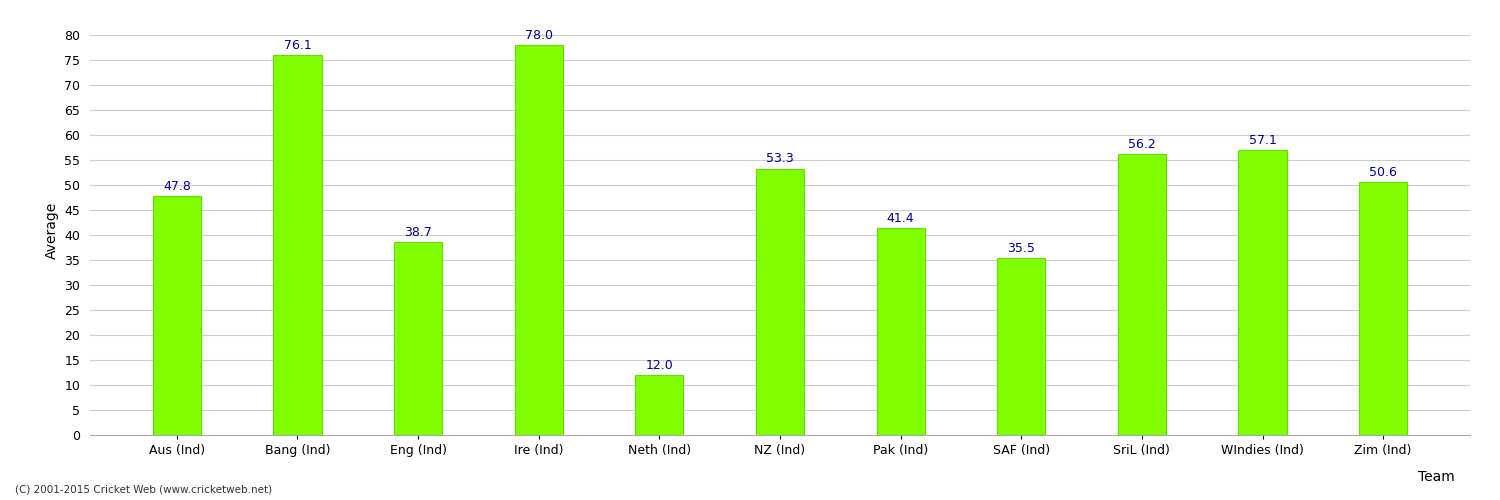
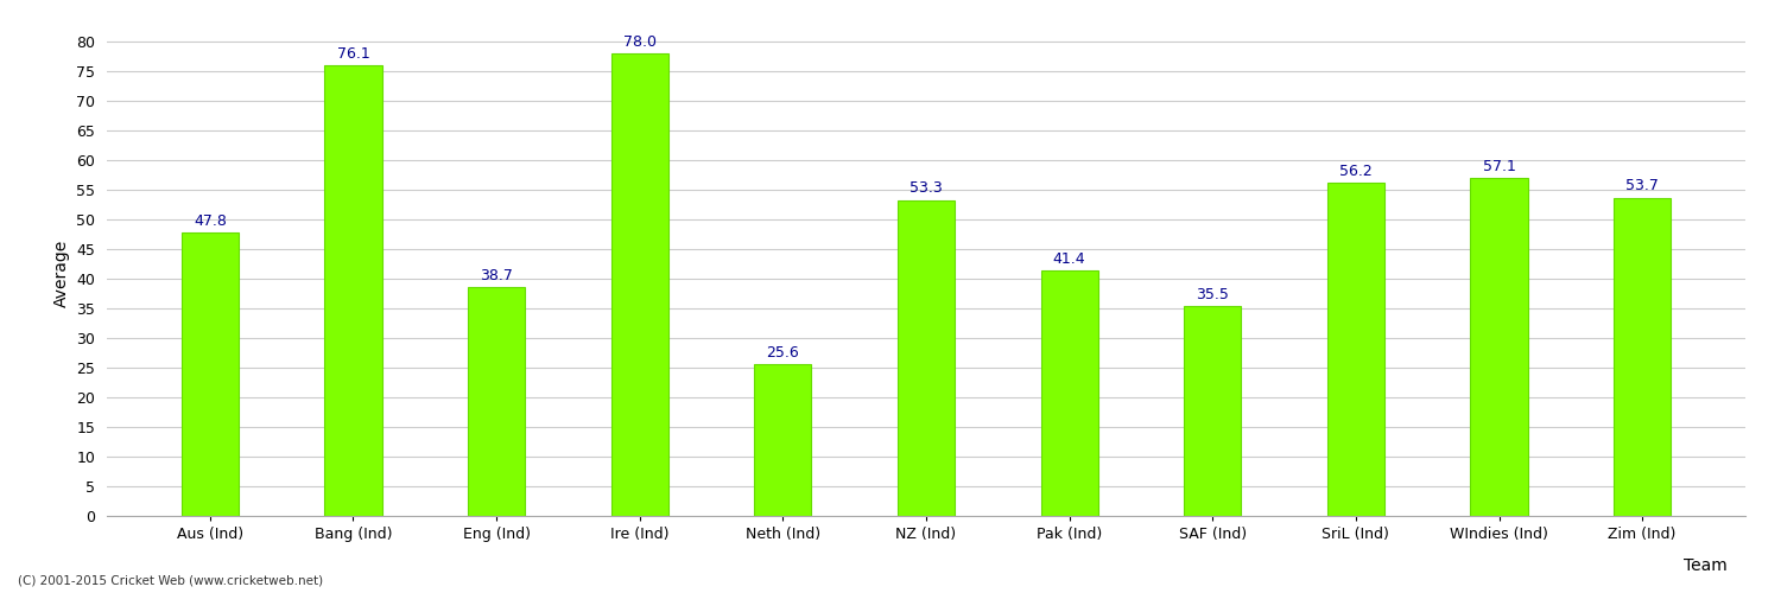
Neth (Ind): 12.0 -> 25.6
Zim (Ind): 50.6 -> 53.7
